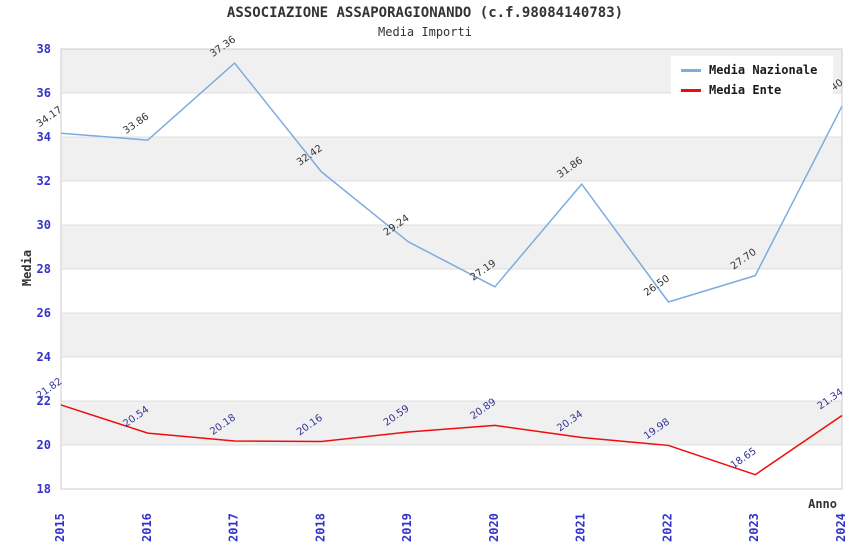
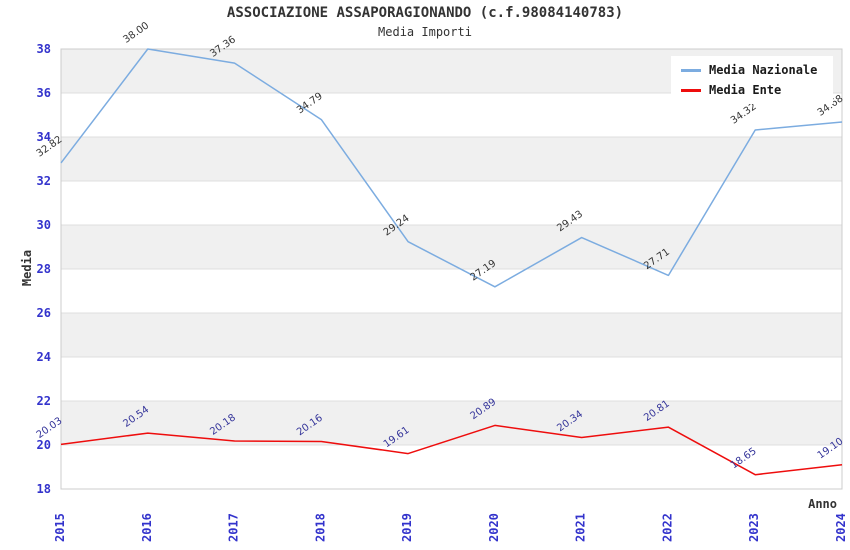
Media Nazionale/2015: 34.17 -> 32.82
Media Ente/2015: 21.82 -> 20.03
Media Nazionale/2016: 33.86 -> 38.00
Media Nazionale/2018: 32.42 -> 34.79
Media Ente/2019: 20.59 -> 19.61
Media Nazionale/2021: 31.86 -> 29.43
Media Nazionale/2022: 26.50 -> 27.71
Media Ente/2022: 19.98 -> 20.81
Media Nazionale/2023: 27.70 -> 34.32
Media Nazionale/2024: 35.40 -> 34.68
Media Ente/2024: 21.34 -> 19.10
